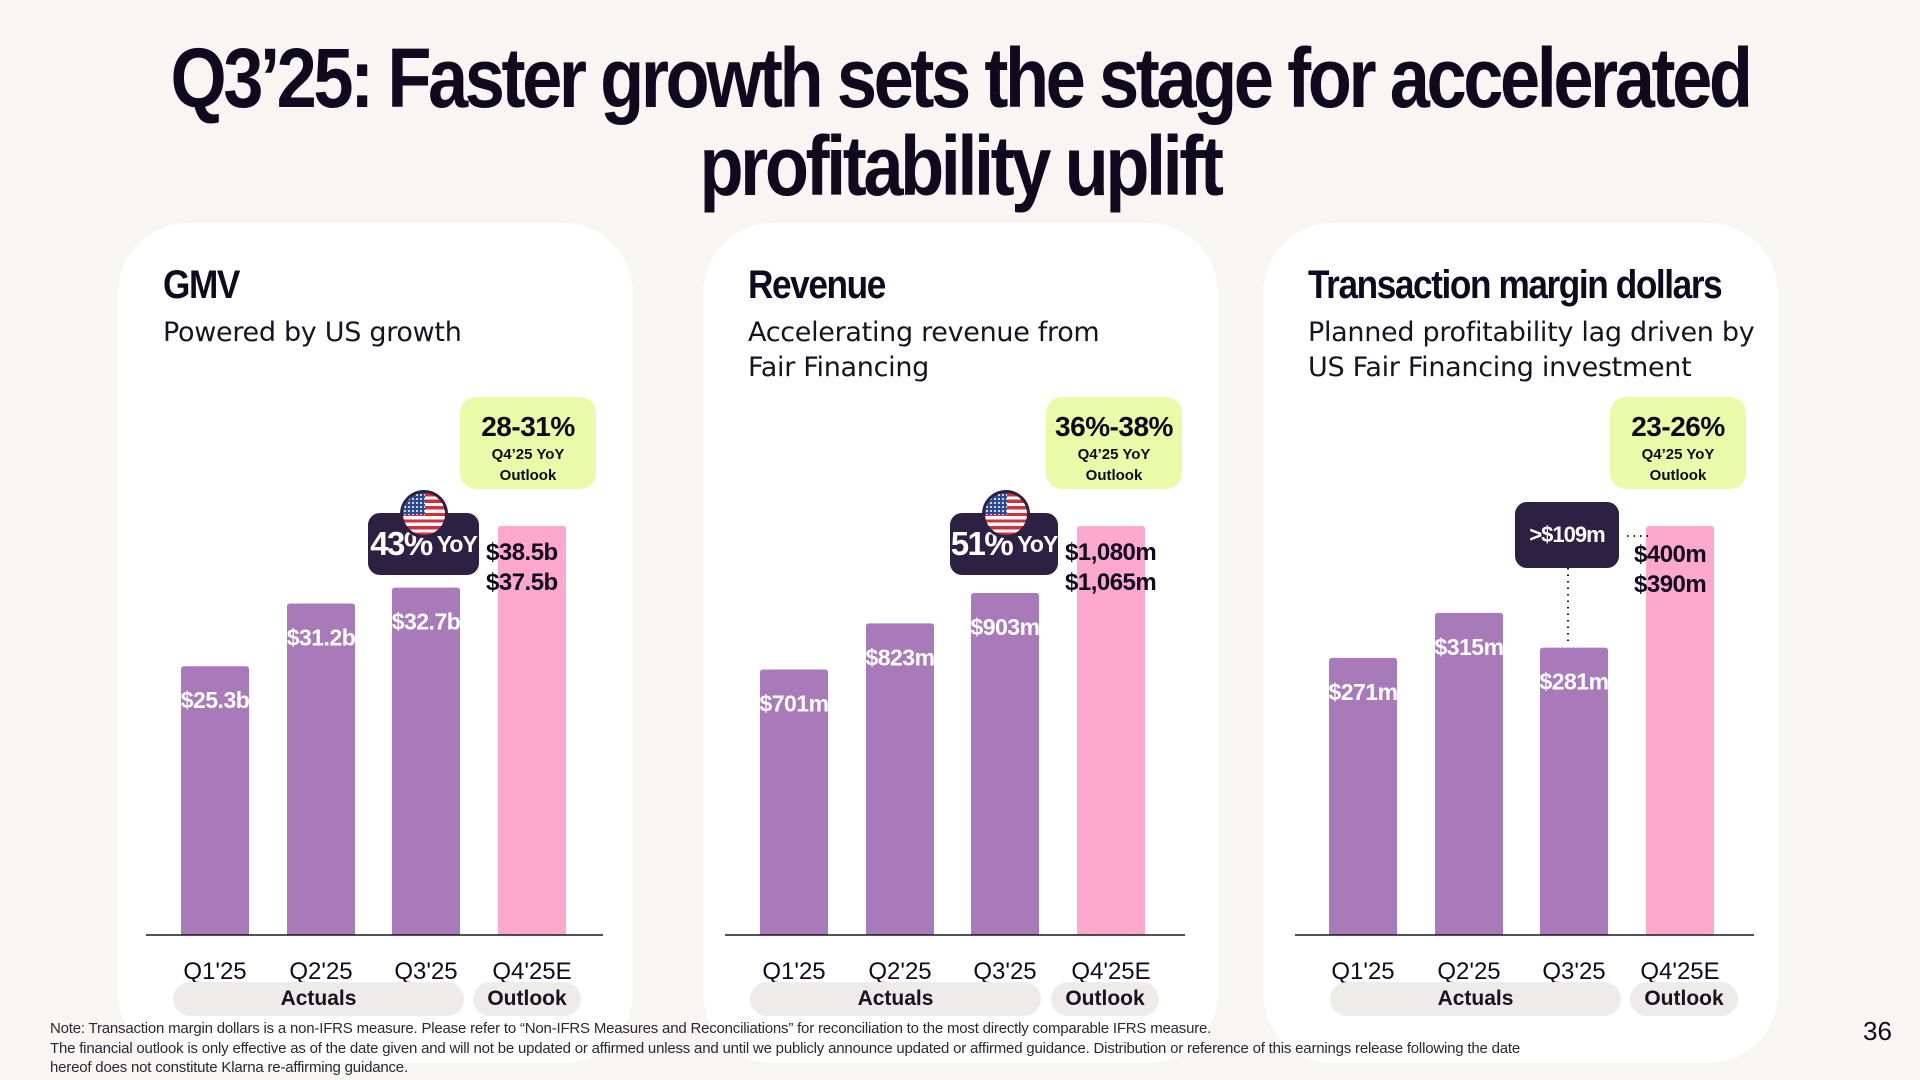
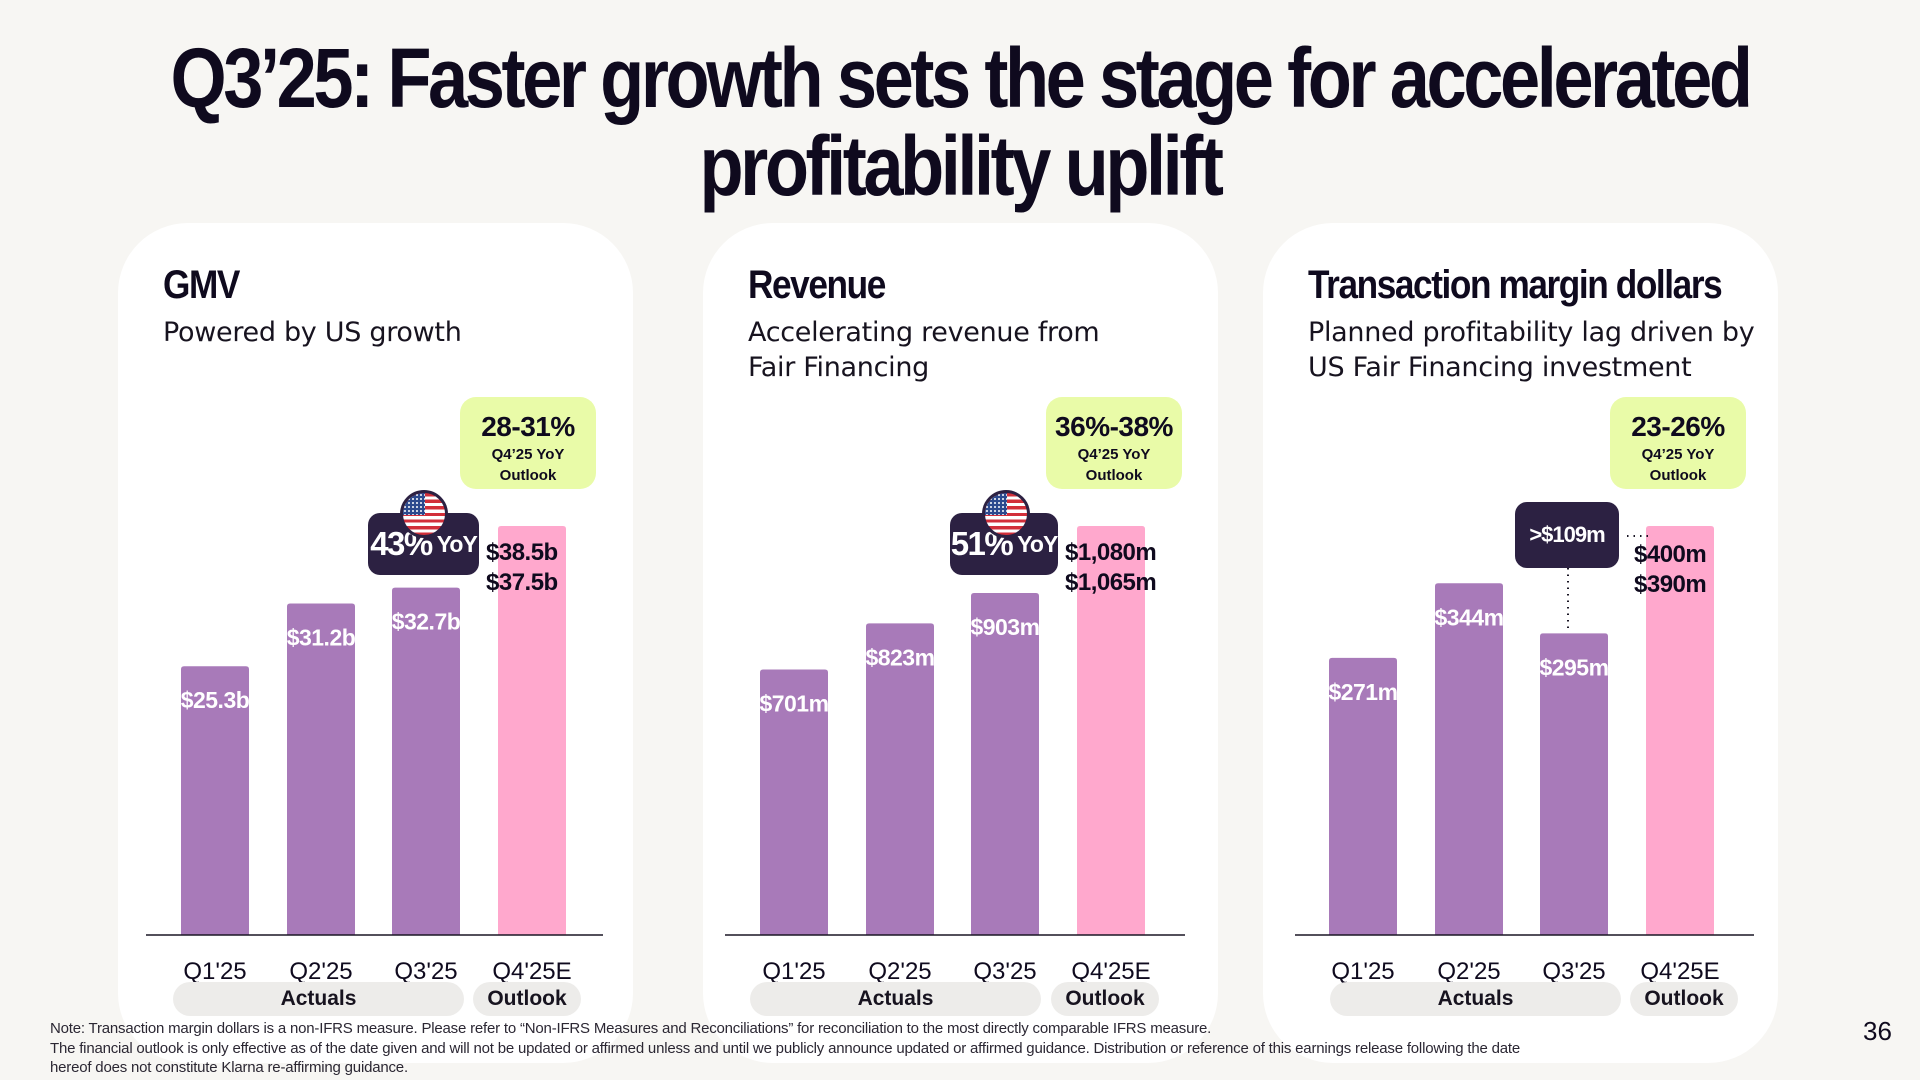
Transaction margin dollars/Q2'25: $315m -> $344m
Transaction margin dollars/Q3'25: $281m -> $295m
